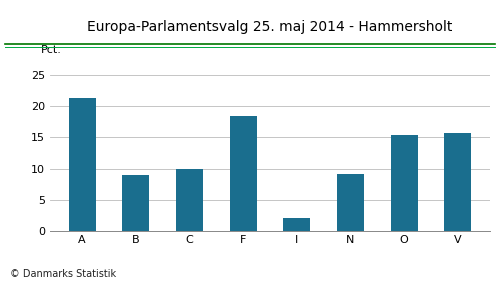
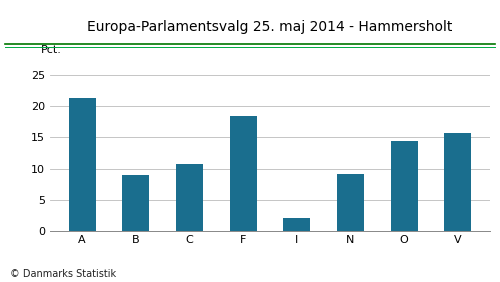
C: 9.9 -> 10.8
O: 15.3 -> 14.4
